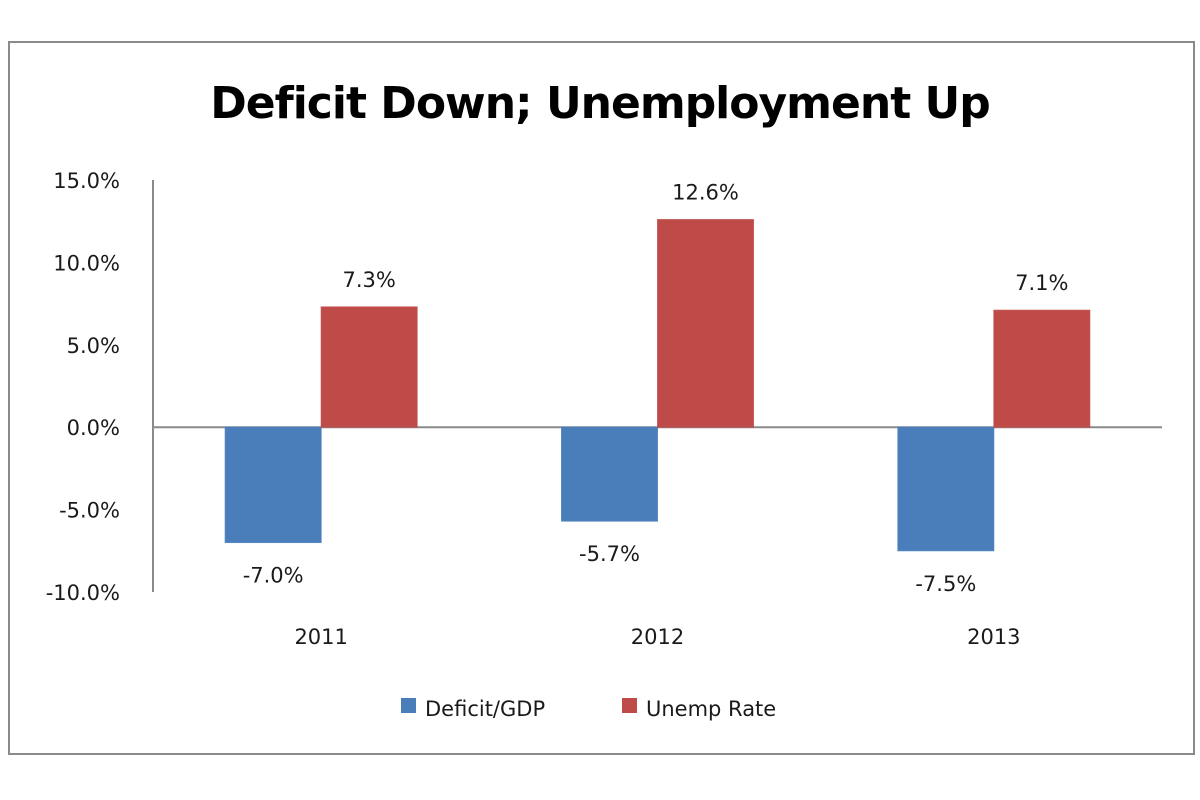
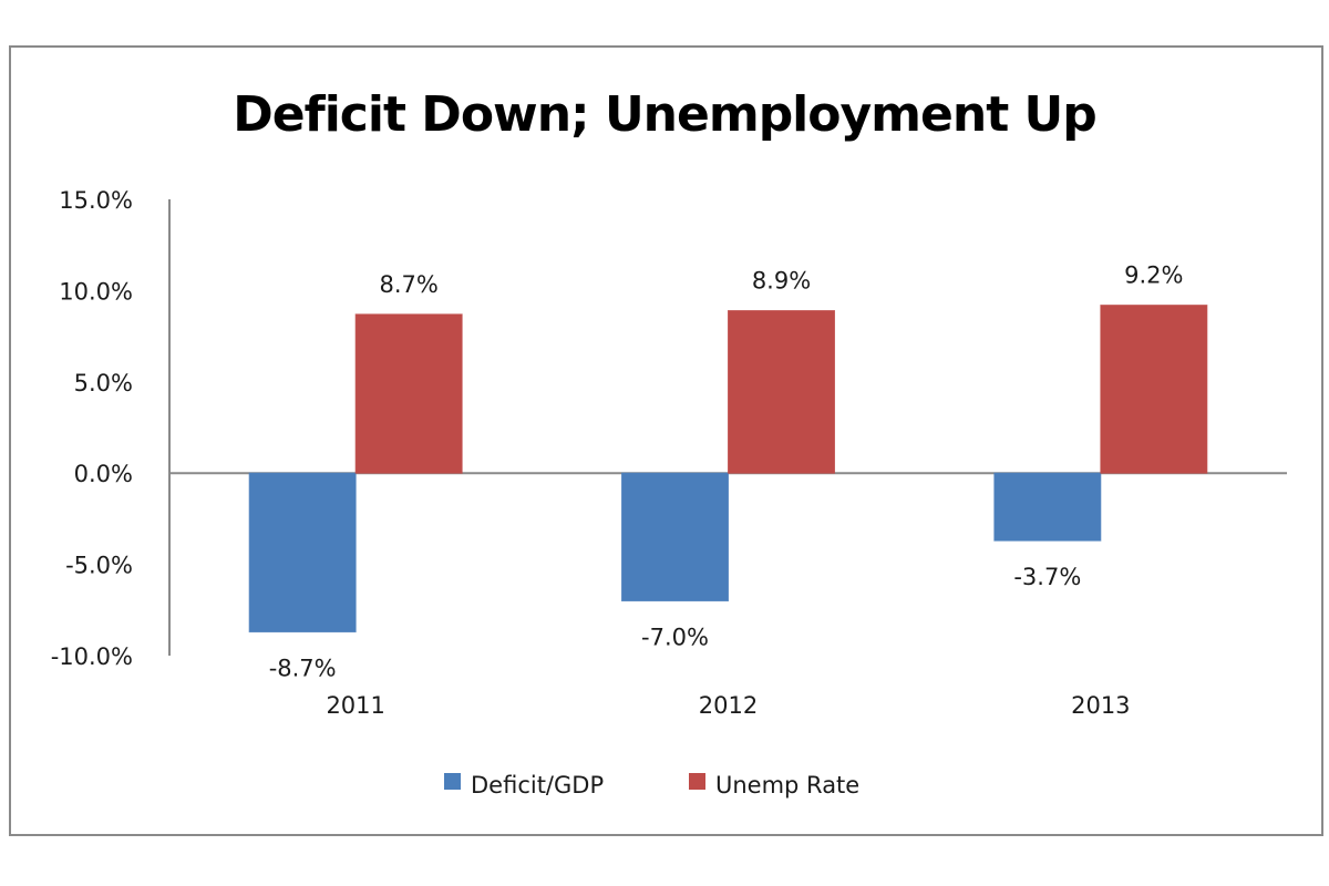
Deficit/GDP/2011: -7.0% -> -8.7%
Unemp Rate/2011: 7.3% -> 8.7%
Deficit/GDP/2012: -5.7% -> -7.0%
Unemp Rate/2012: 12.6% -> 8.9%
Deficit/GDP/2013: -7.5% -> -3.7%
Unemp Rate/2013: 7.1% -> 9.2%
